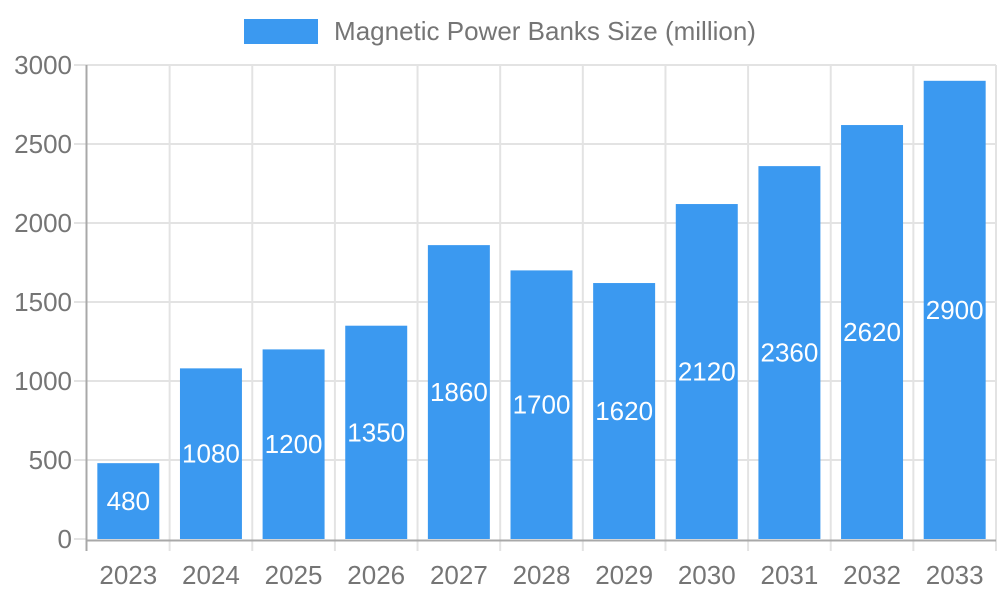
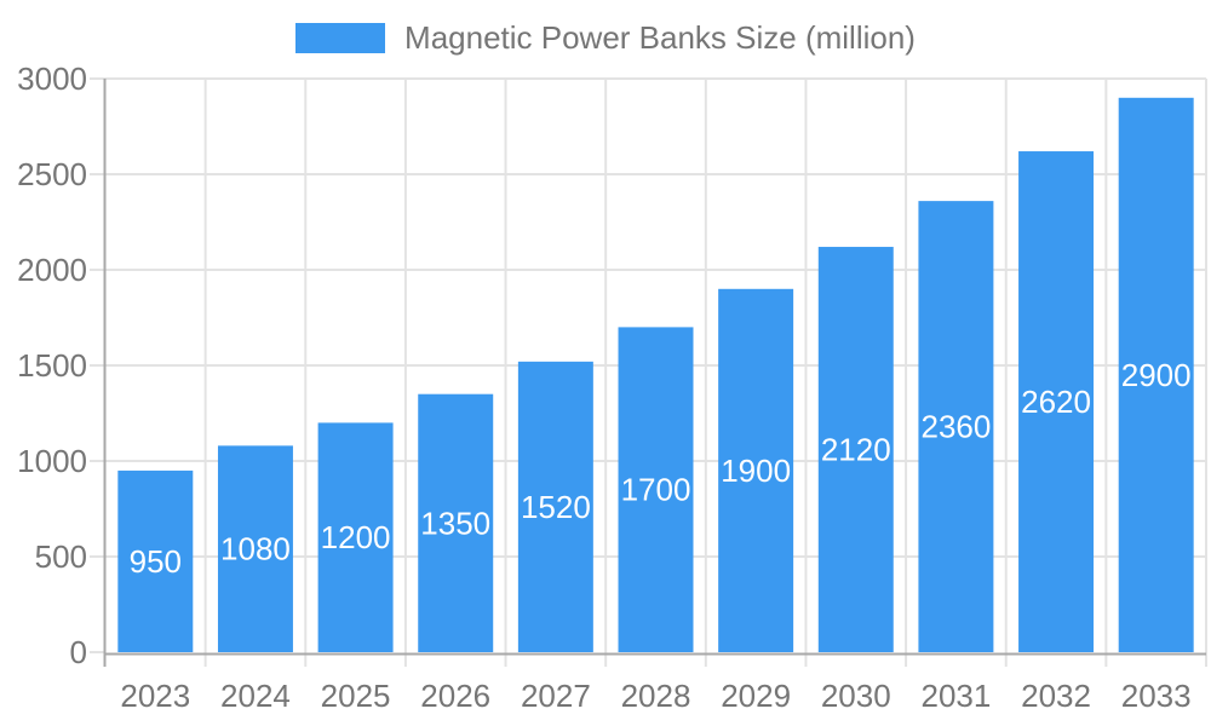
2023: 480 -> 950
2027: 1860 -> 1520
2029: 1620 -> 1900
